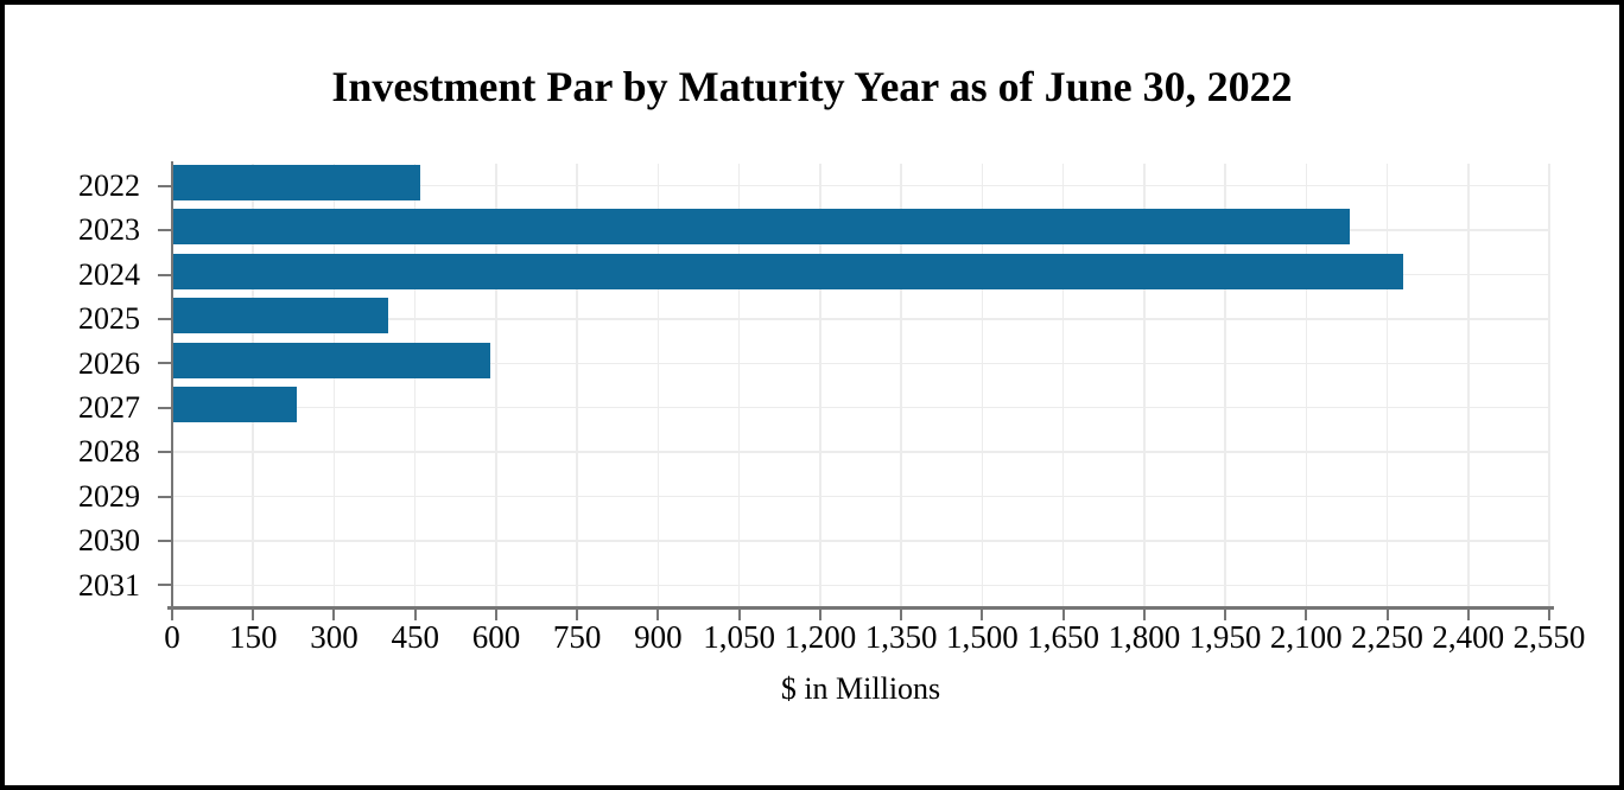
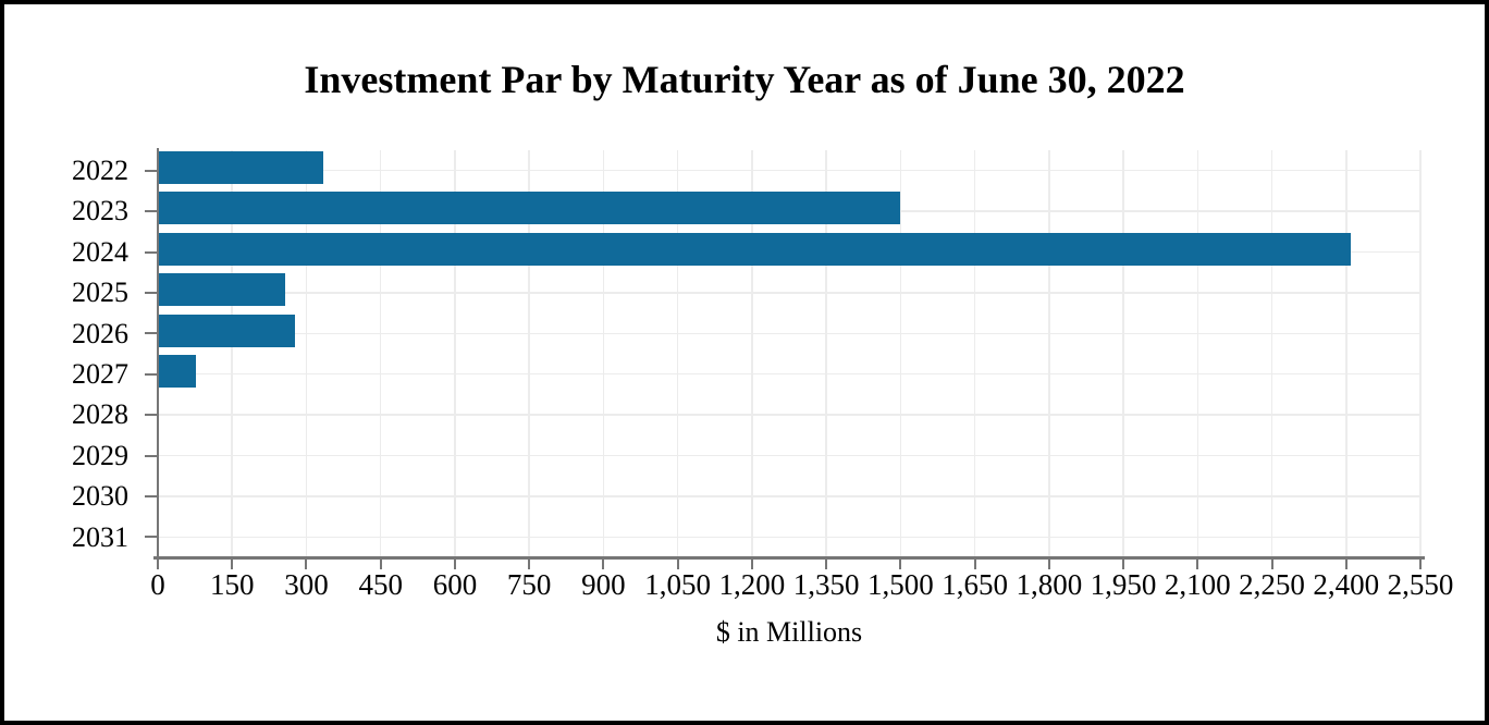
2022: 460 -> 340
2023: 2180 -> 1500
2024: 2280 -> 2410
2025: 400 -> 260
2026: 590 -> 280
2027: 230 -> 80
